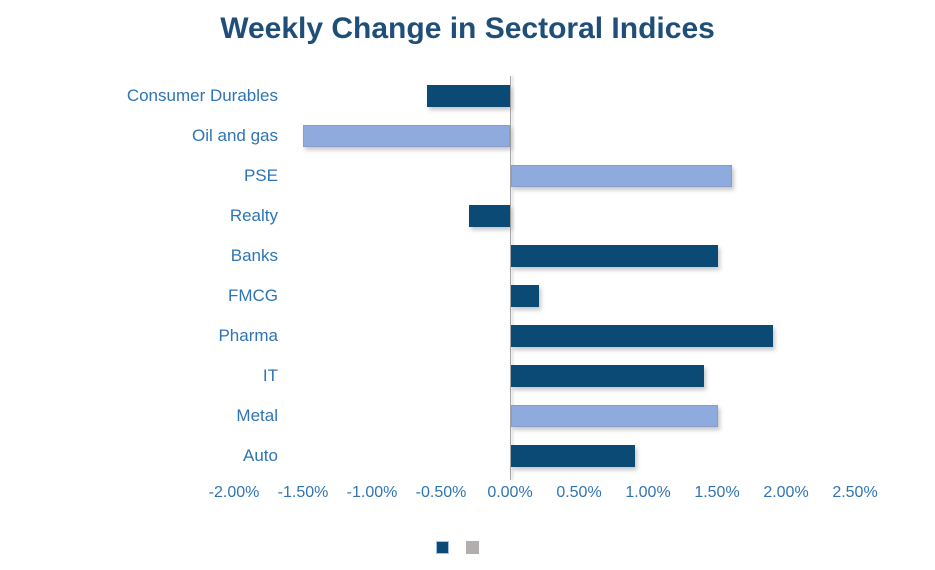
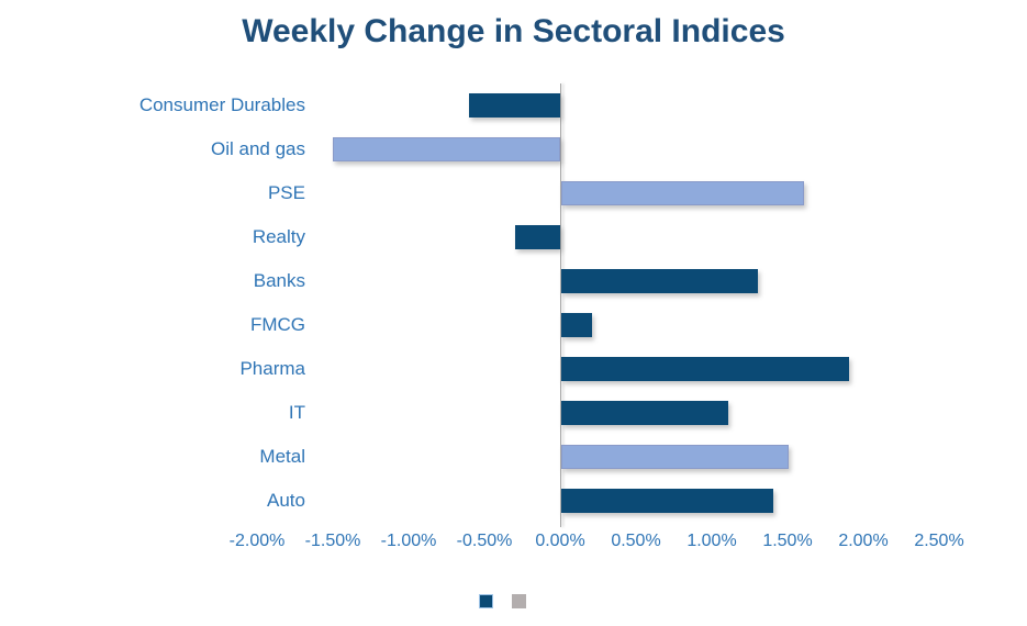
Banks: 1.5% -> 1.3%
IT: 1.4% -> 1.1%
Auto: 0.9% -> 1.4%
